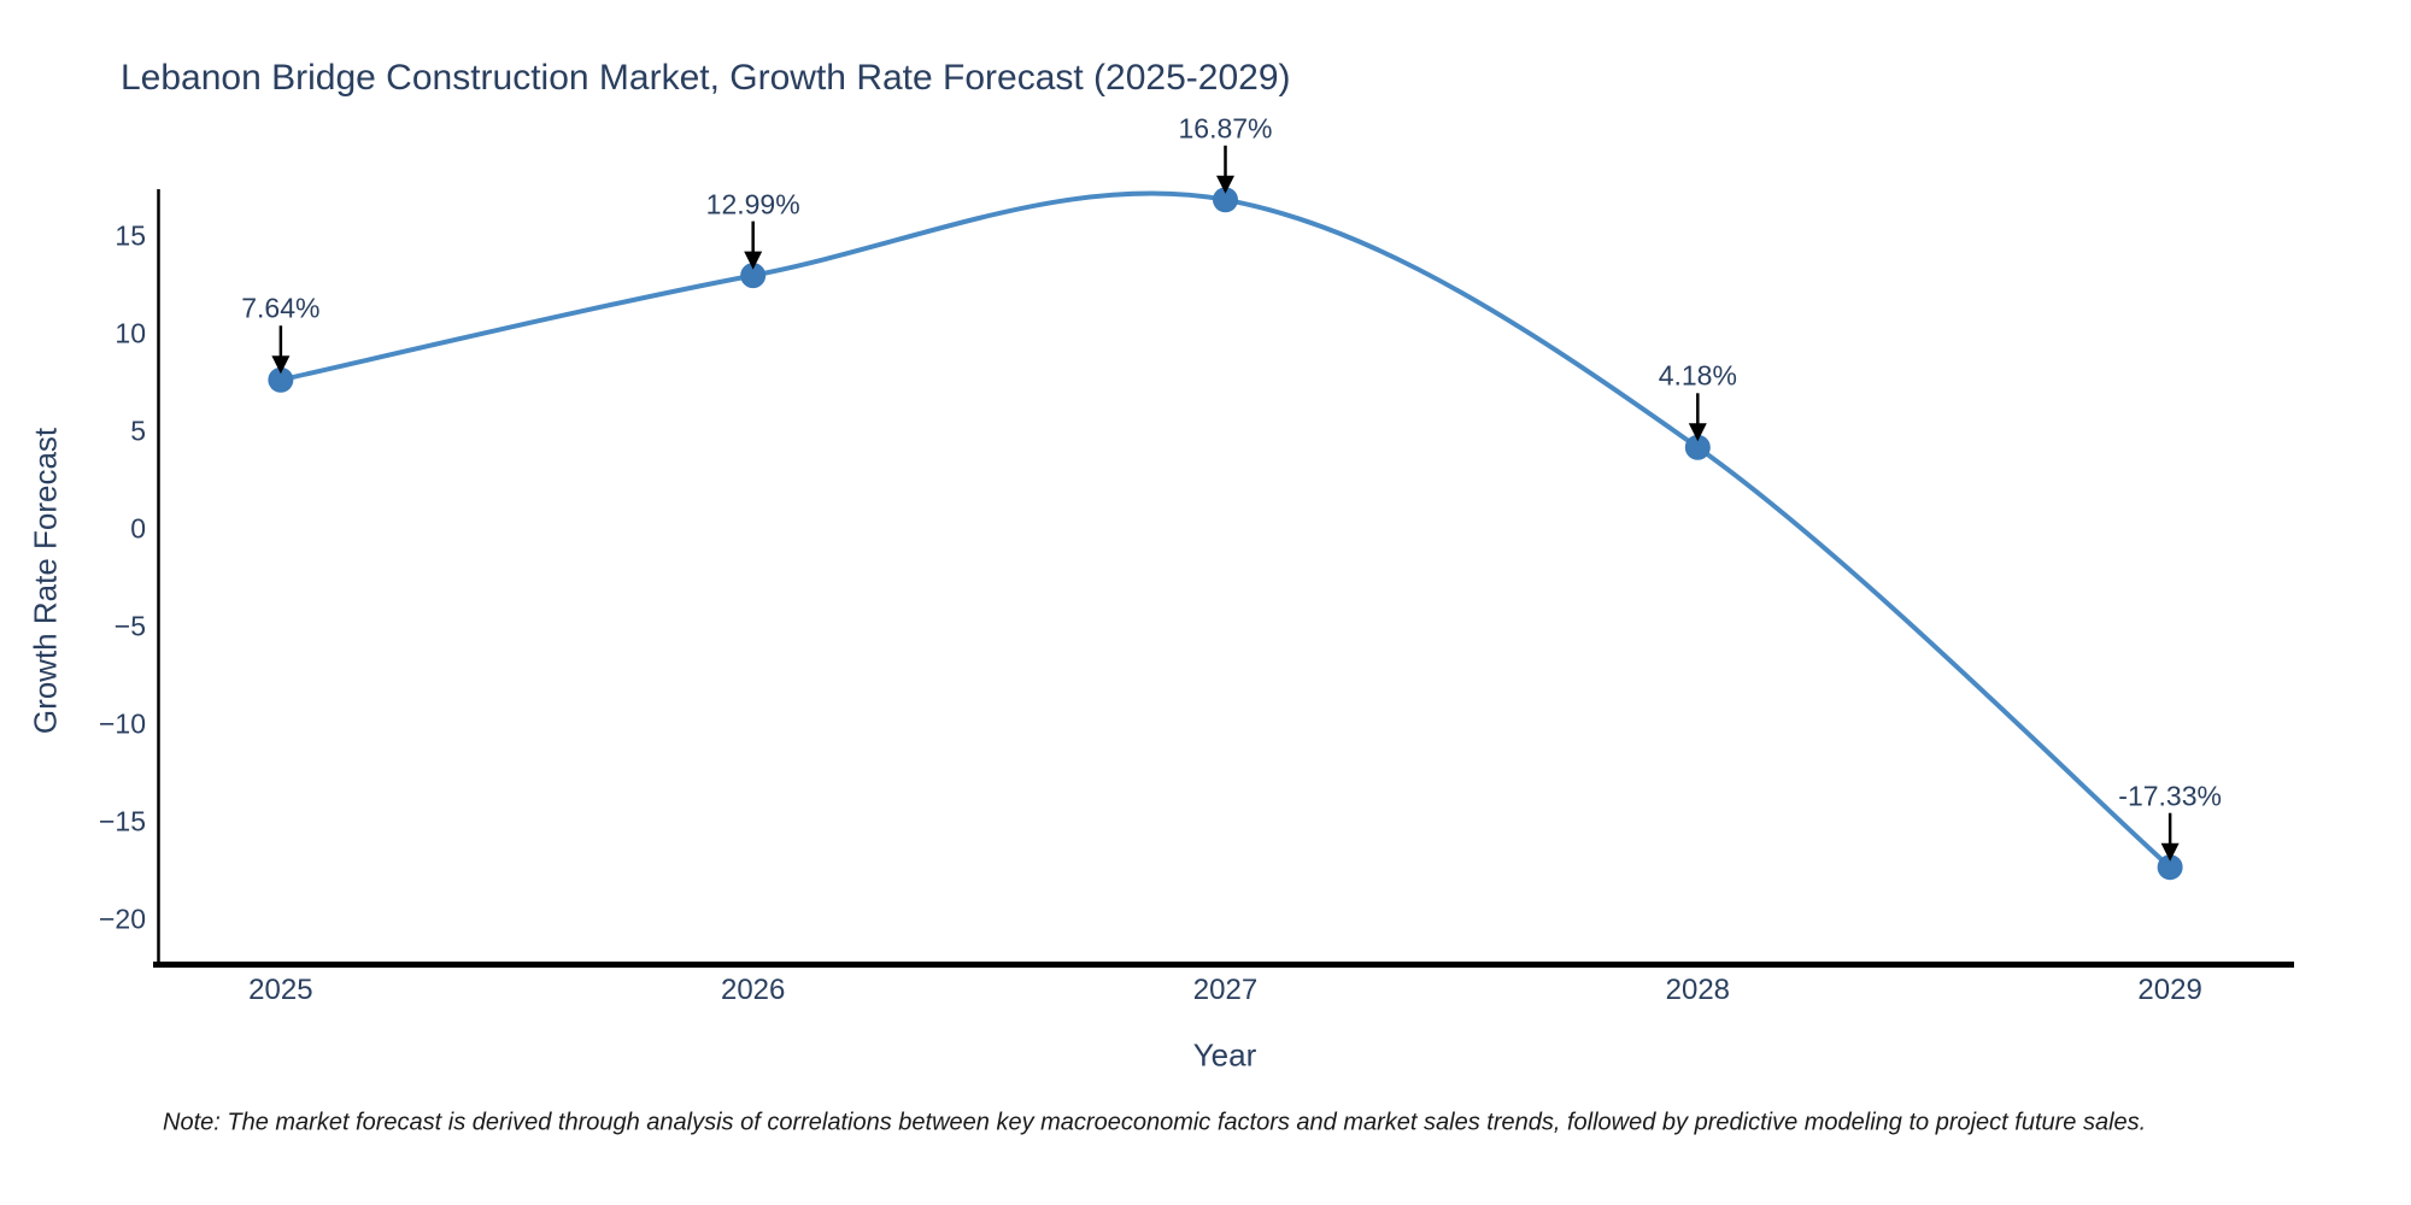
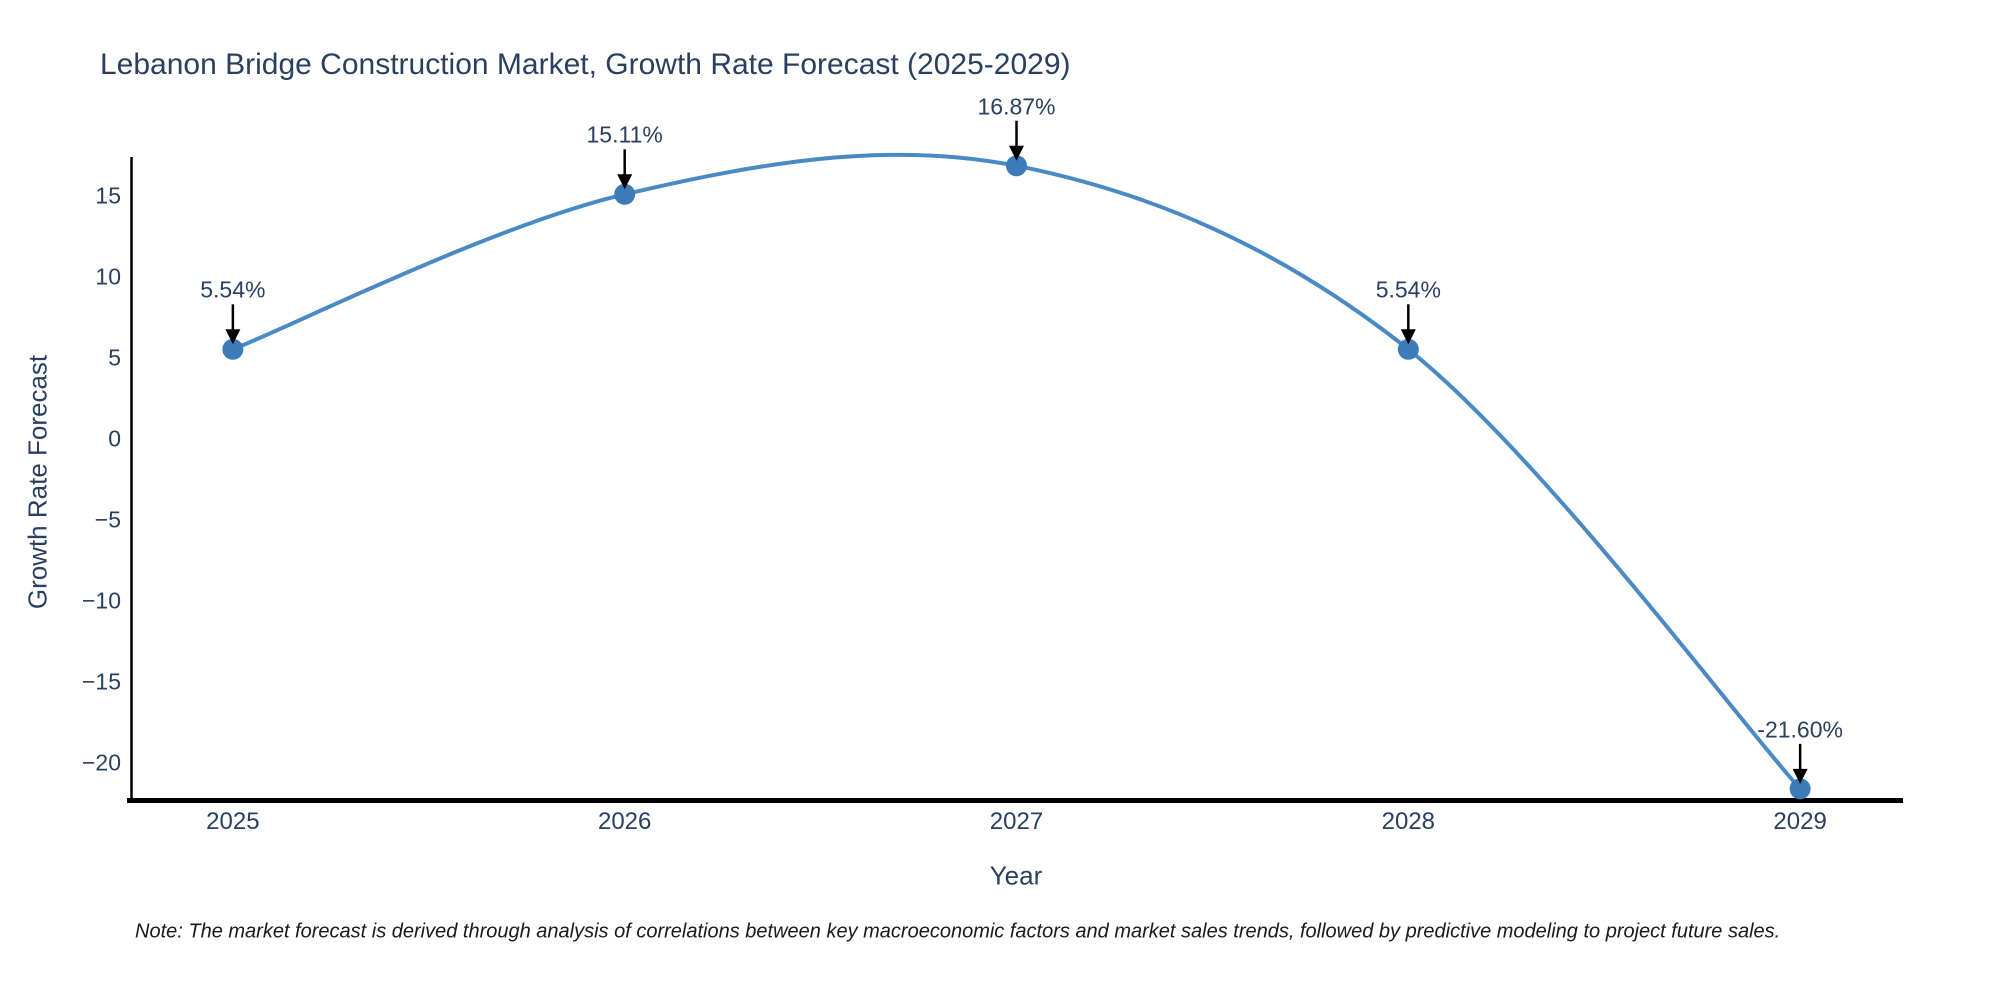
2025: 7.64% -> 5.54%
2026: 12.99% -> 15.11%
2028: 4.18% -> 5.54%
2029: -17.33% -> -21.60%
